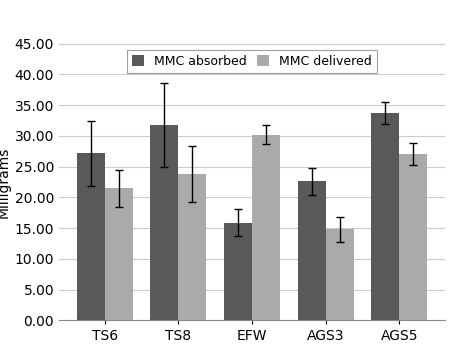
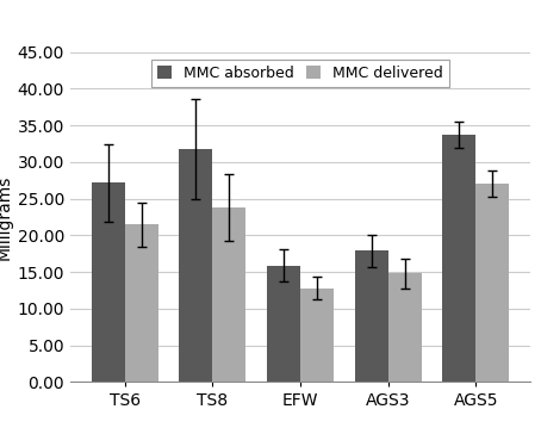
MMC delivered/EFW: 30.2 -> 12.8
MMC absorbed/AGS3: 22.6 -> 17.9
